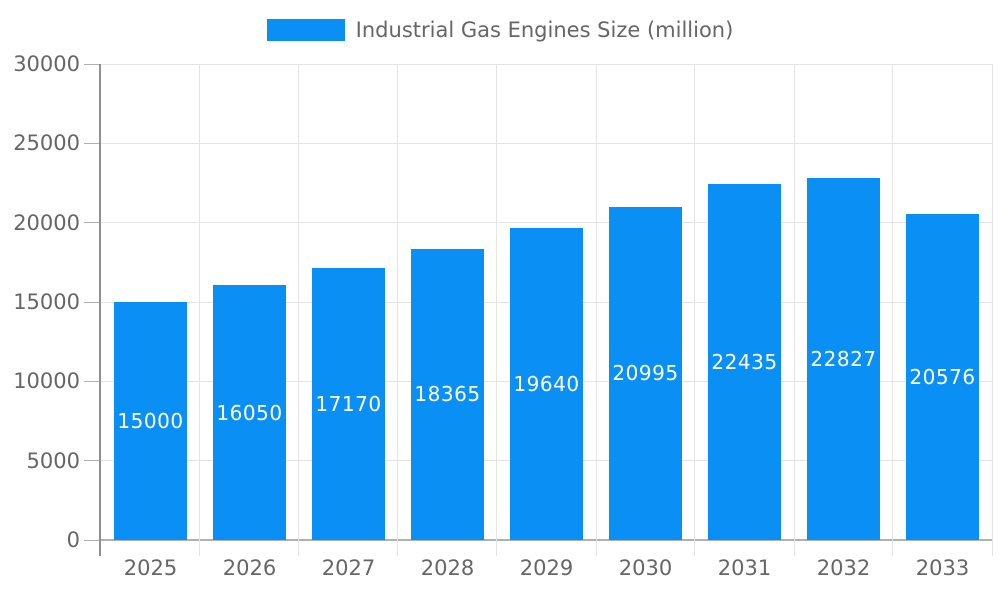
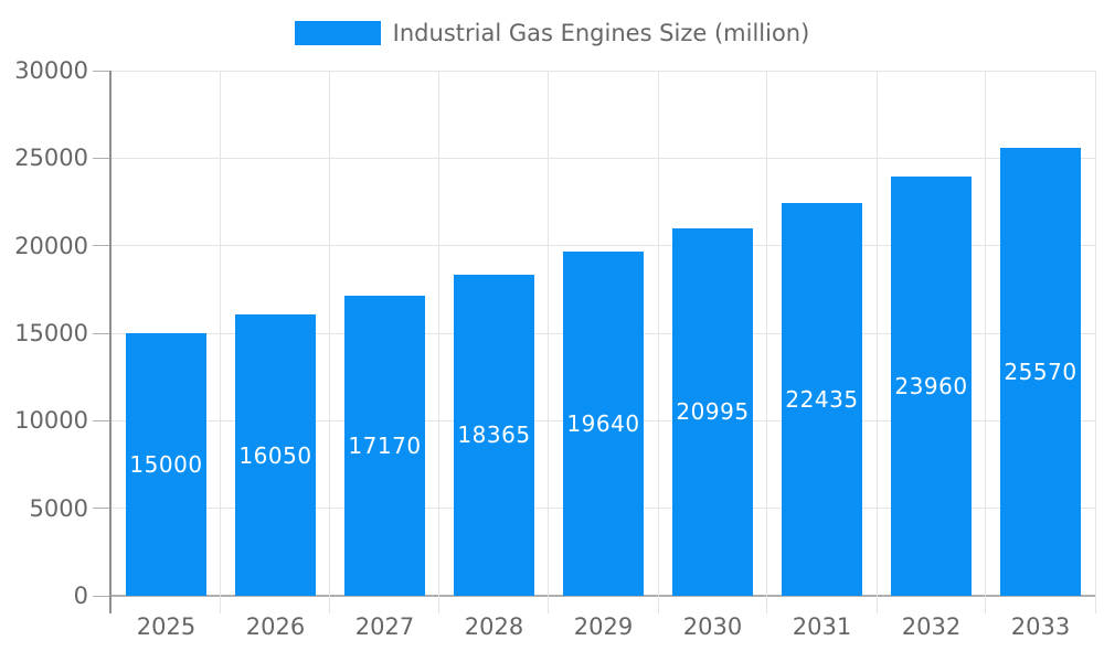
2032: 22827 -> 23960
2033: 20576 -> 25570
